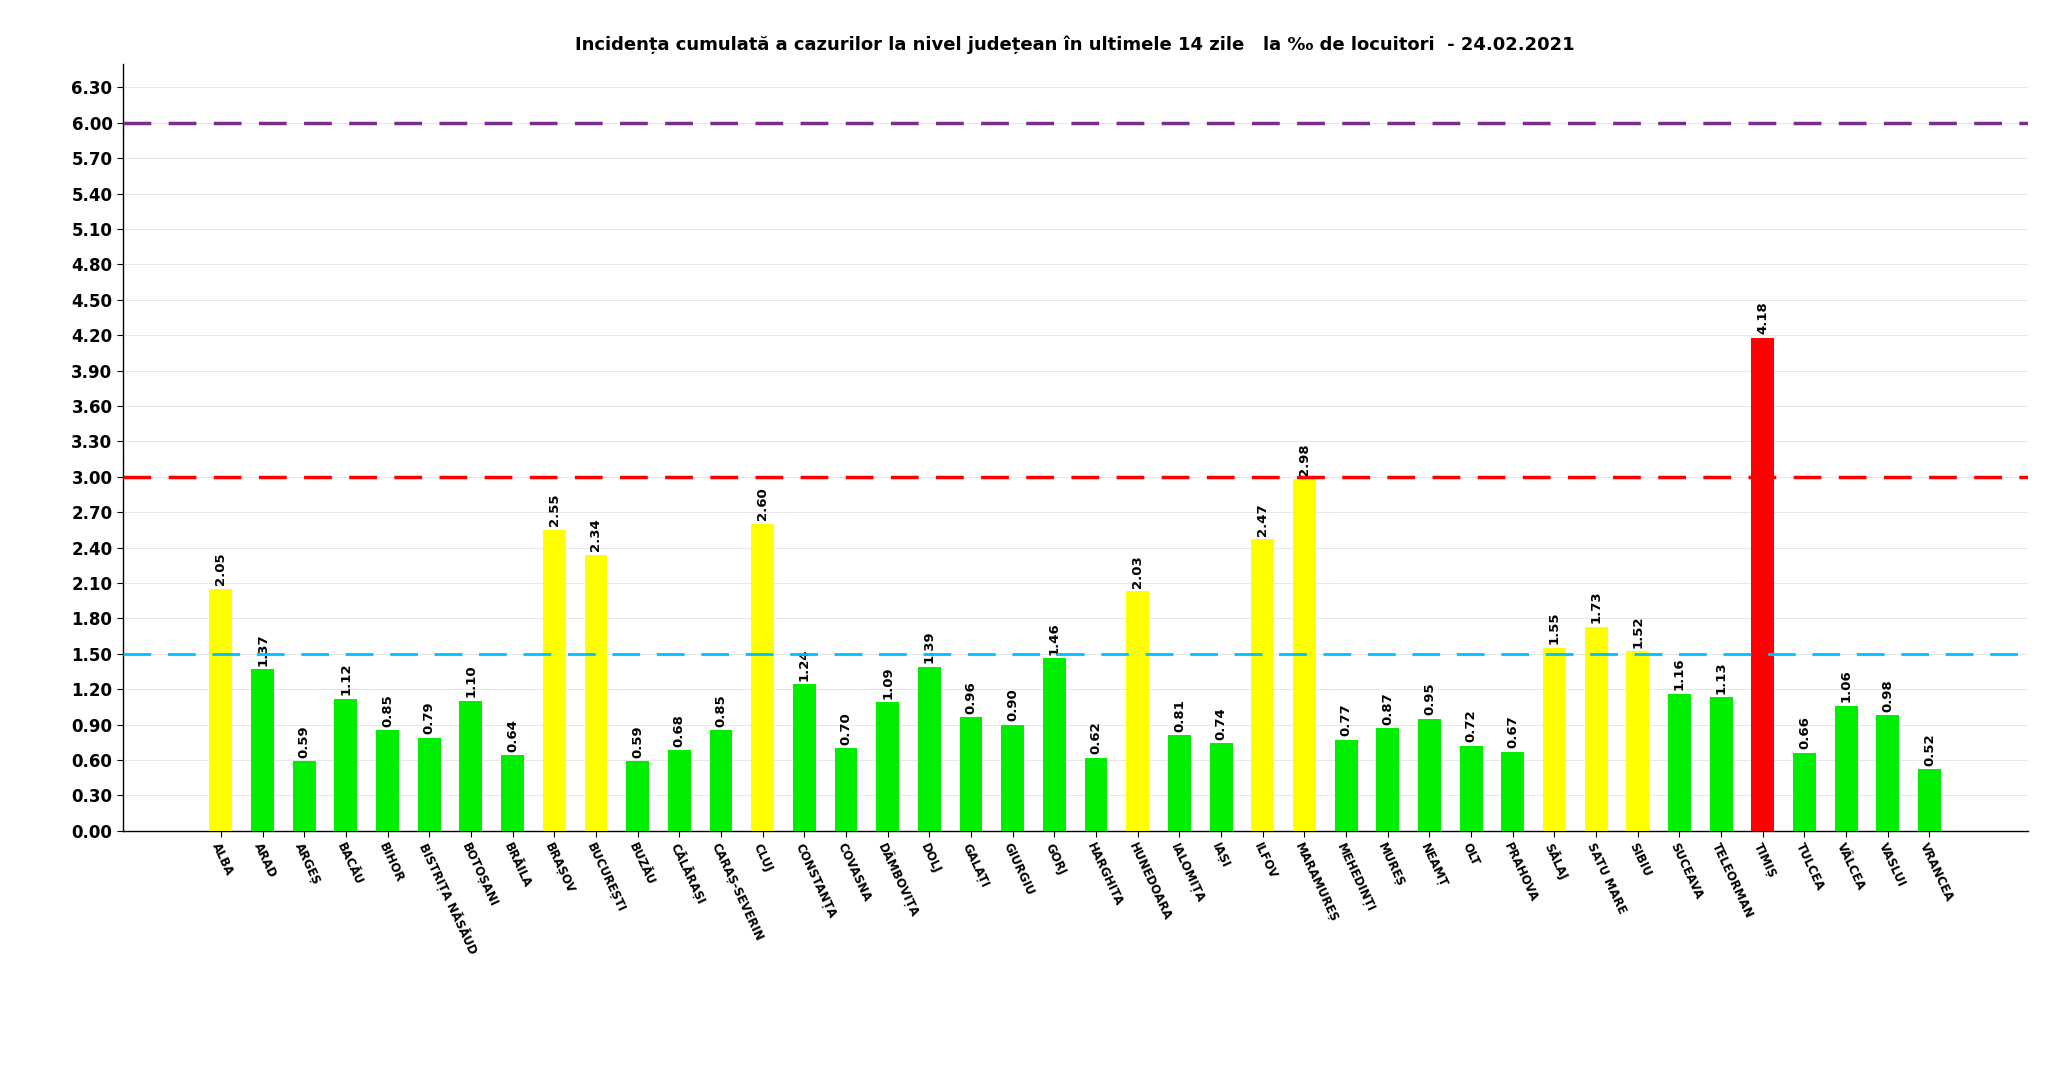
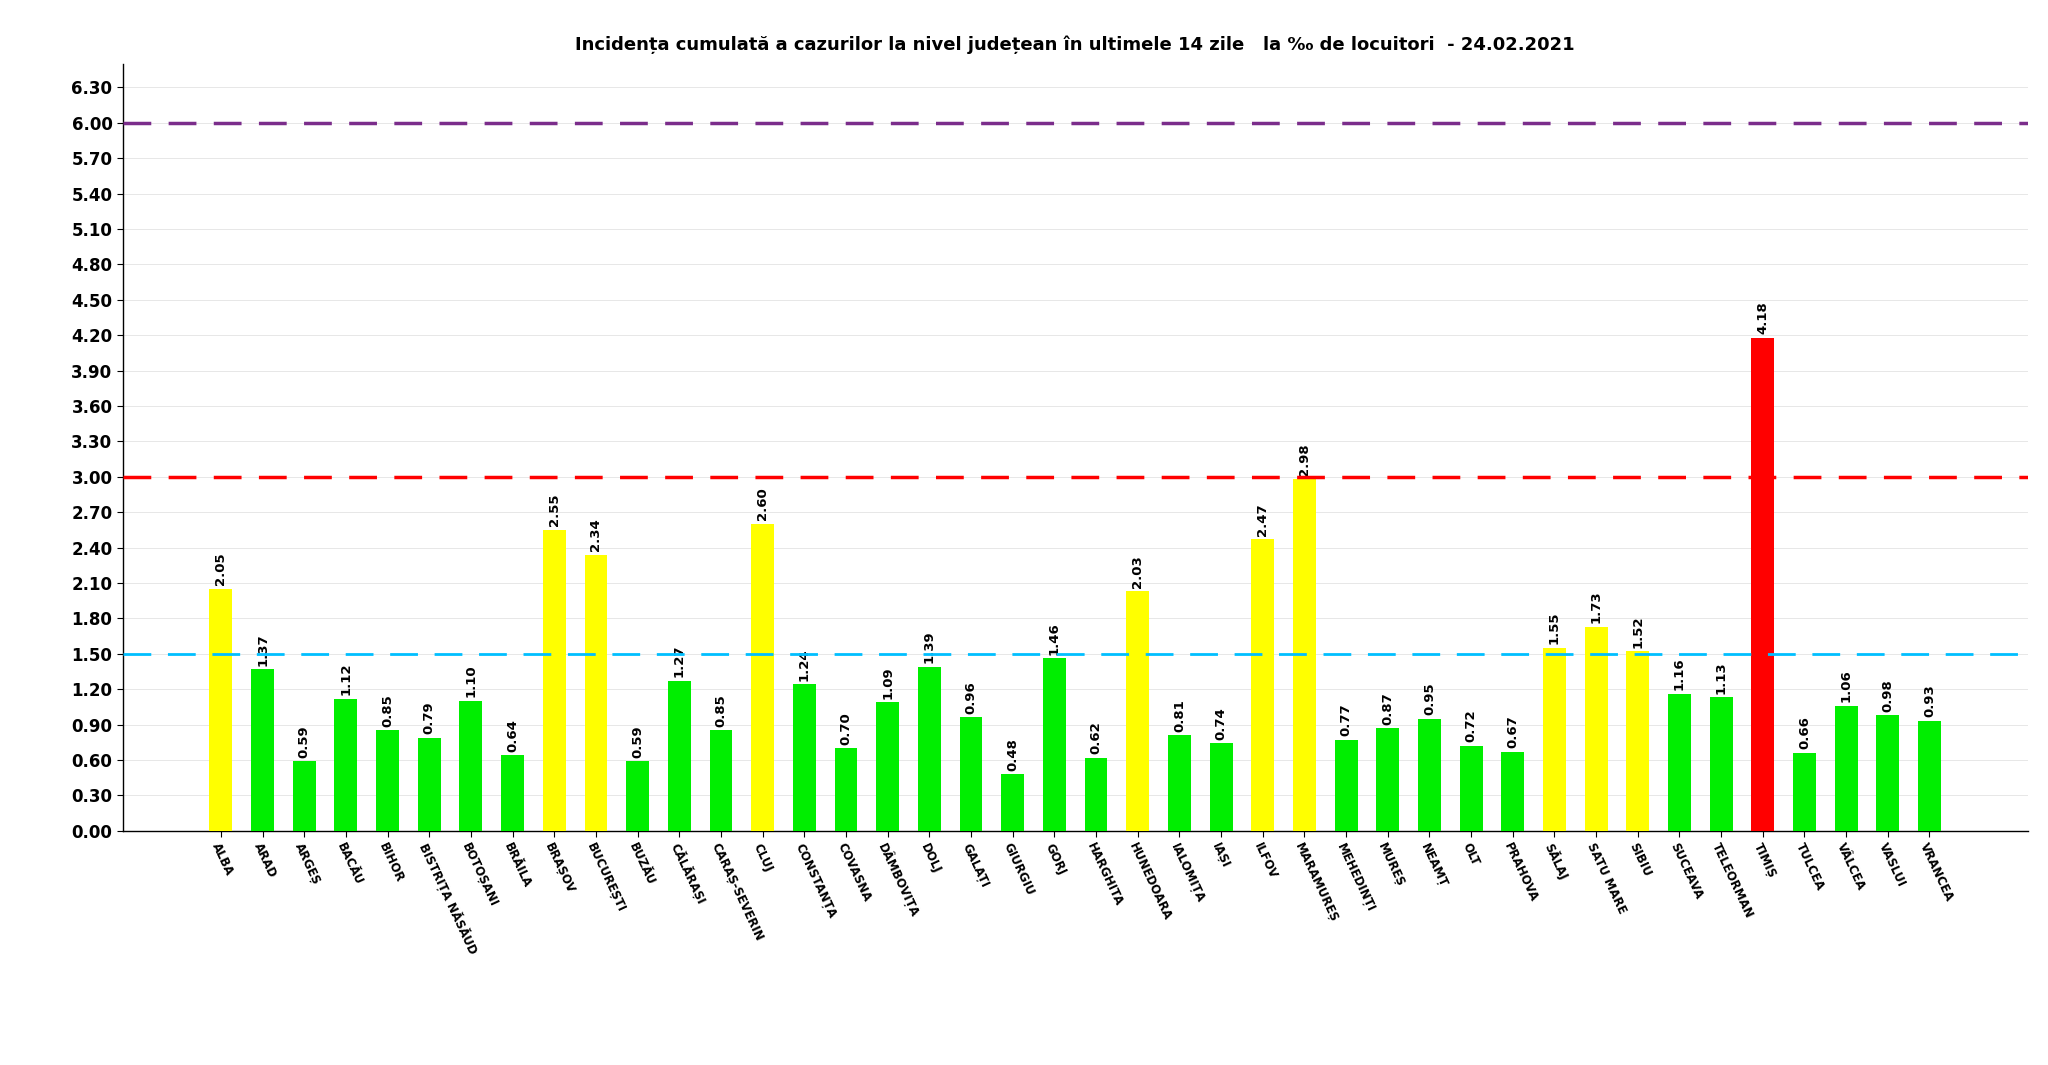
CĂLĂRAȘI: 0.68 -> 1.27
GIURGIU: 0.90 -> 0.48
VRANCEA: 0.52 -> 0.93
